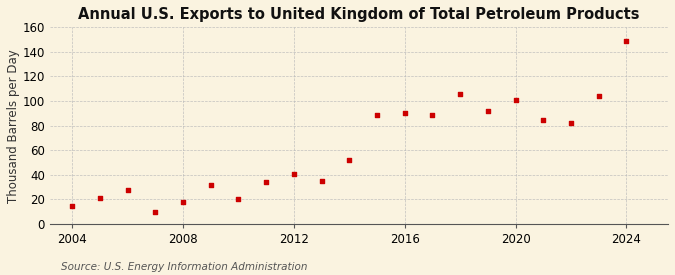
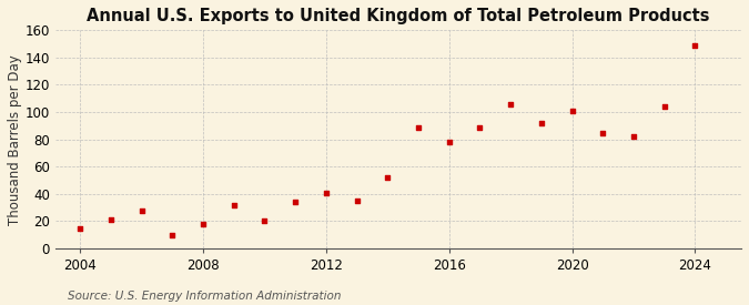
2016: 90 -> 78
